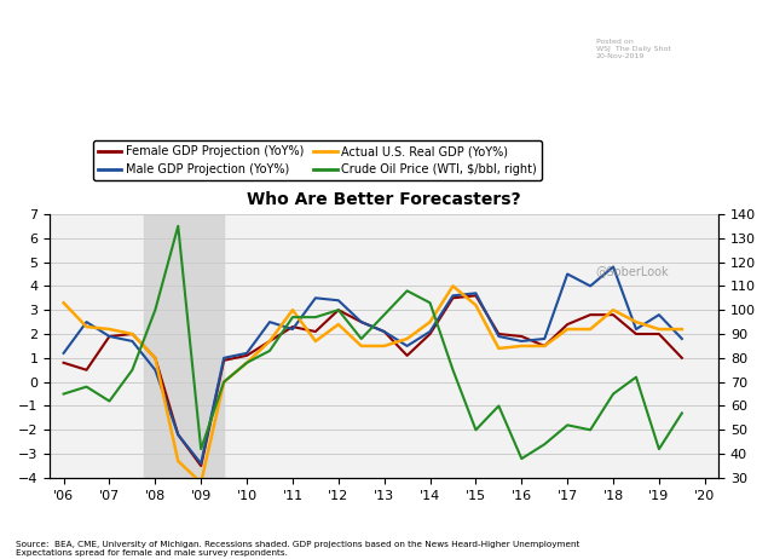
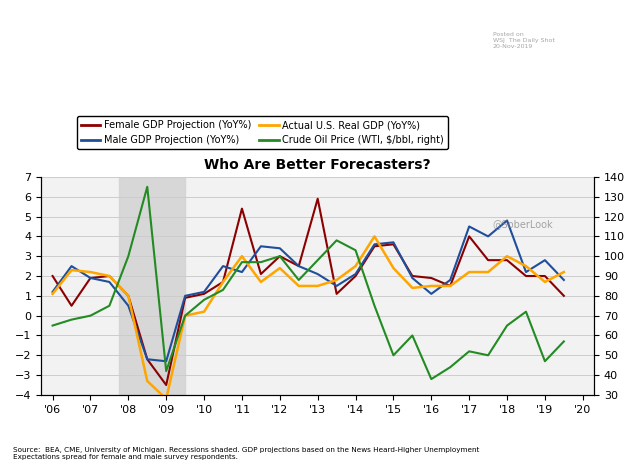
Female GDP Projection (YoY%)/'06: 0.8 -> 2.0
Actual U.S. Real GDP (YoY%)/'06: 3.3 -> 1.1
Crude Oil Price (WTI, $/bbl, right)/'07: 62 -> 70
Male GDP Projection (YoY%)/'09: -3.4 -> -2.3
Actual U.S. Real GDP (YoY%)/'10: 0.8 -> 0.2
Female GDP Projection (YoY%)/'11: 2.3 -> 5.4
Female GDP Projection (YoY%)/'13: 2.1 -> 5.9
Actual U.S. Real GDP (YoY%)/'15: 3.2 -> 2.4
Male GDP Projection (YoY%)/'16: 1.7 -> 1.1
Female GDP Projection (YoY%)/'17: 2.4 -> 4.0
Actual U.S. Real GDP (YoY%)/'19: 2.2 -> 1.7
Crude Oil Price (WTI, $/bbl, right)/'19: 42 -> 47
